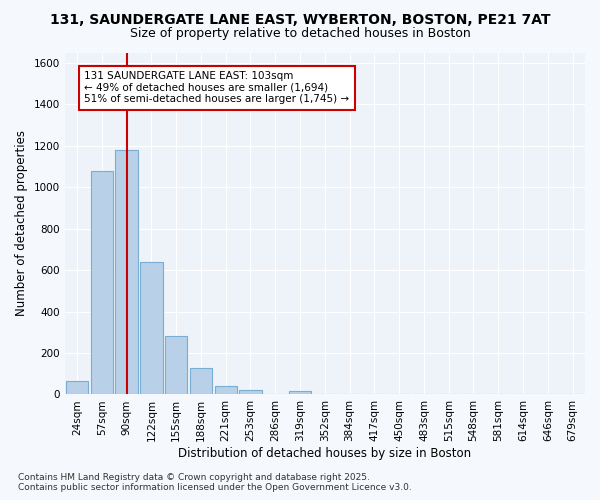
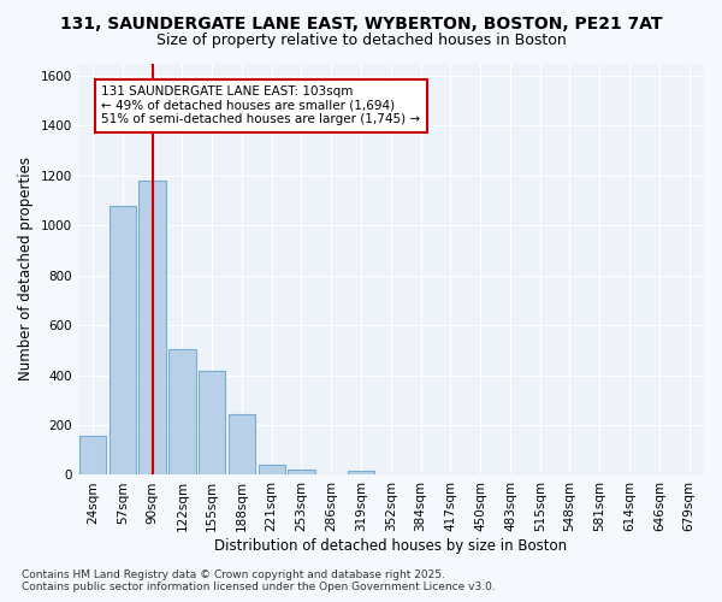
24sqm: 65 -> 155
122sqm: 640 -> 505
155sqm: 280 -> 415
188sqm: 130 -> 245
